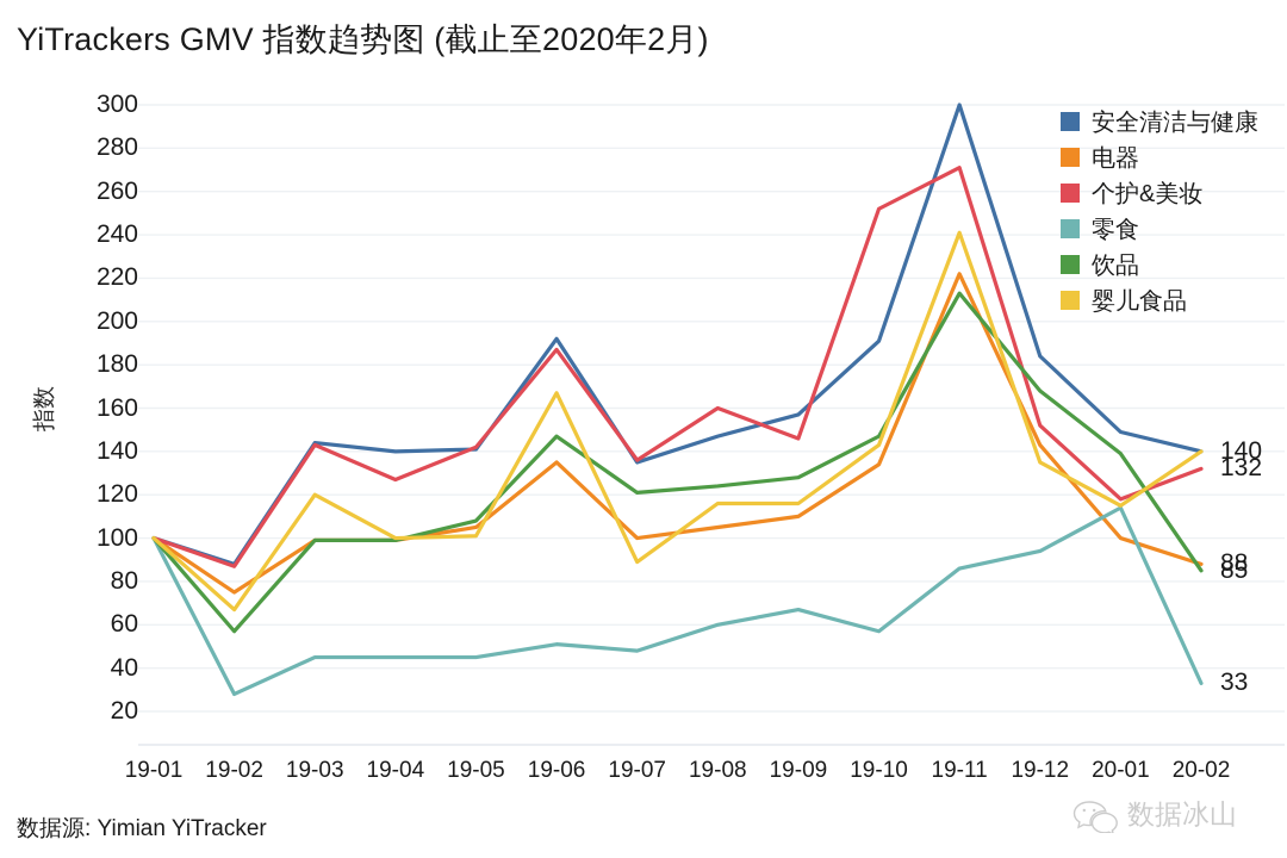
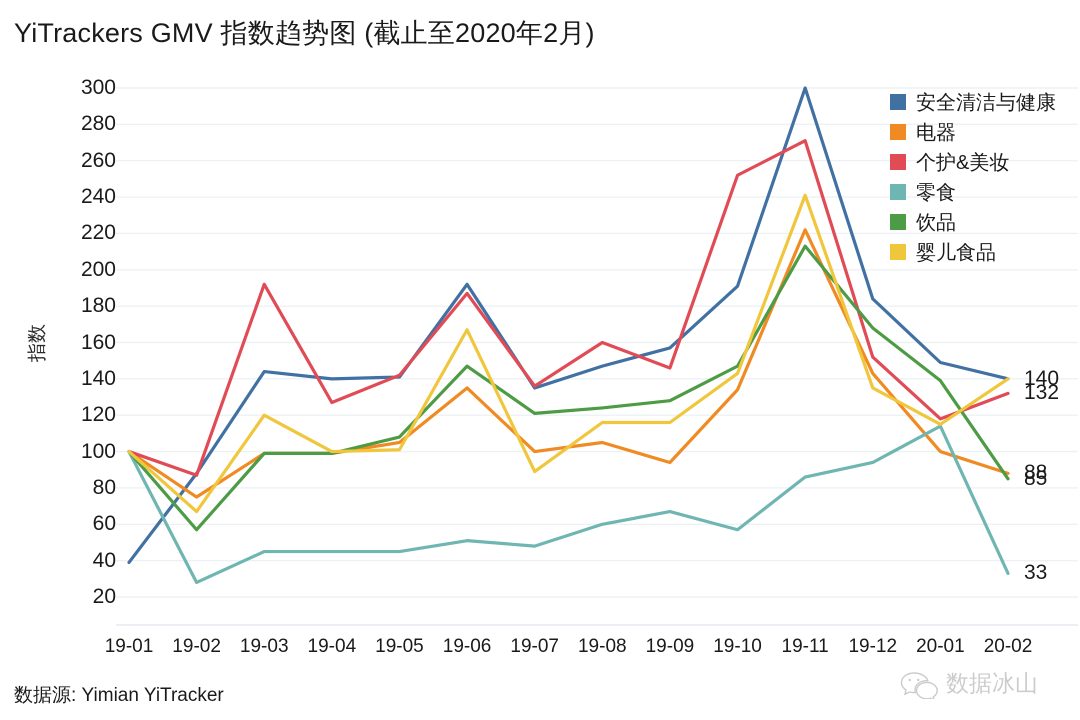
安全清洁与健康/19-01: 100 -> 39
个护&美妆/19-03: 143 -> 192
电器/19-09: 110 -> 94
